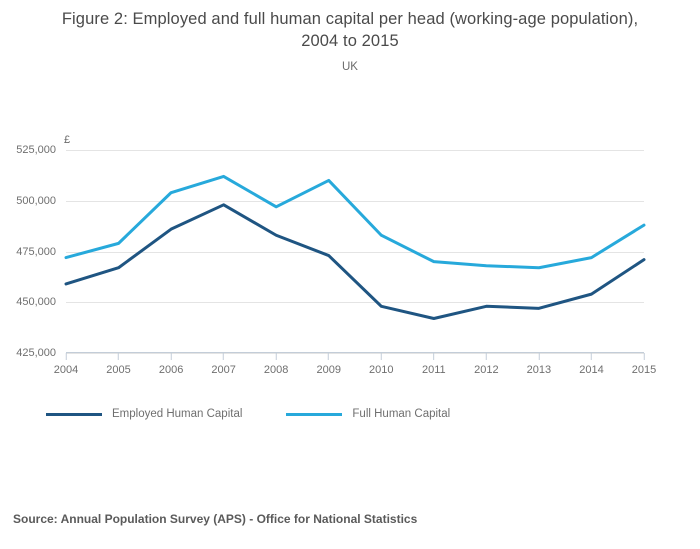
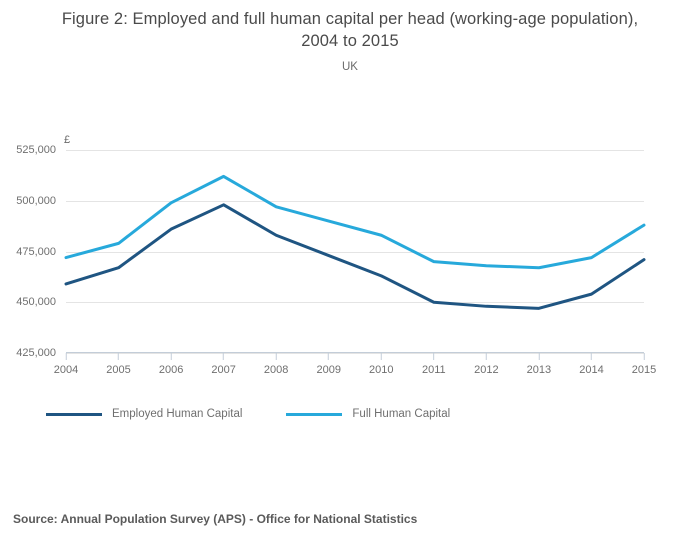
Full Human Capital/2006: 504000 -> 499000
Full Human Capital/2009: 510000 -> 490000
Employed Human Capital/2010: 448000 -> 463000
Employed Human Capital/2011: 442000 -> 450000
